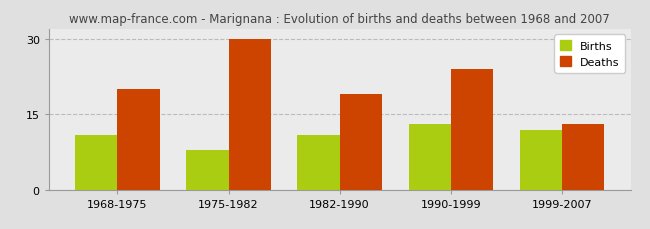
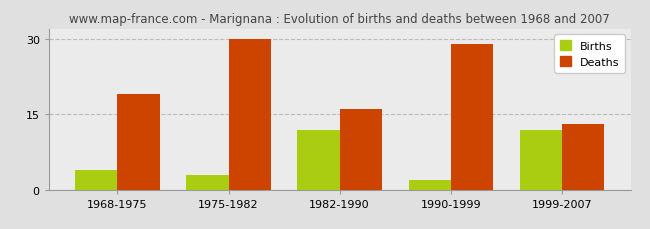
Births/1968-1975: 11 -> 4
Deaths/1968-1975: 20 -> 19
Births/1975-1982: 8 -> 3
Births/1982-1990: 11 -> 12
Deaths/1982-1990: 19 -> 16
Births/1990-1999: 13 -> 2
Deaths/1990-1999: 24 -> 29
